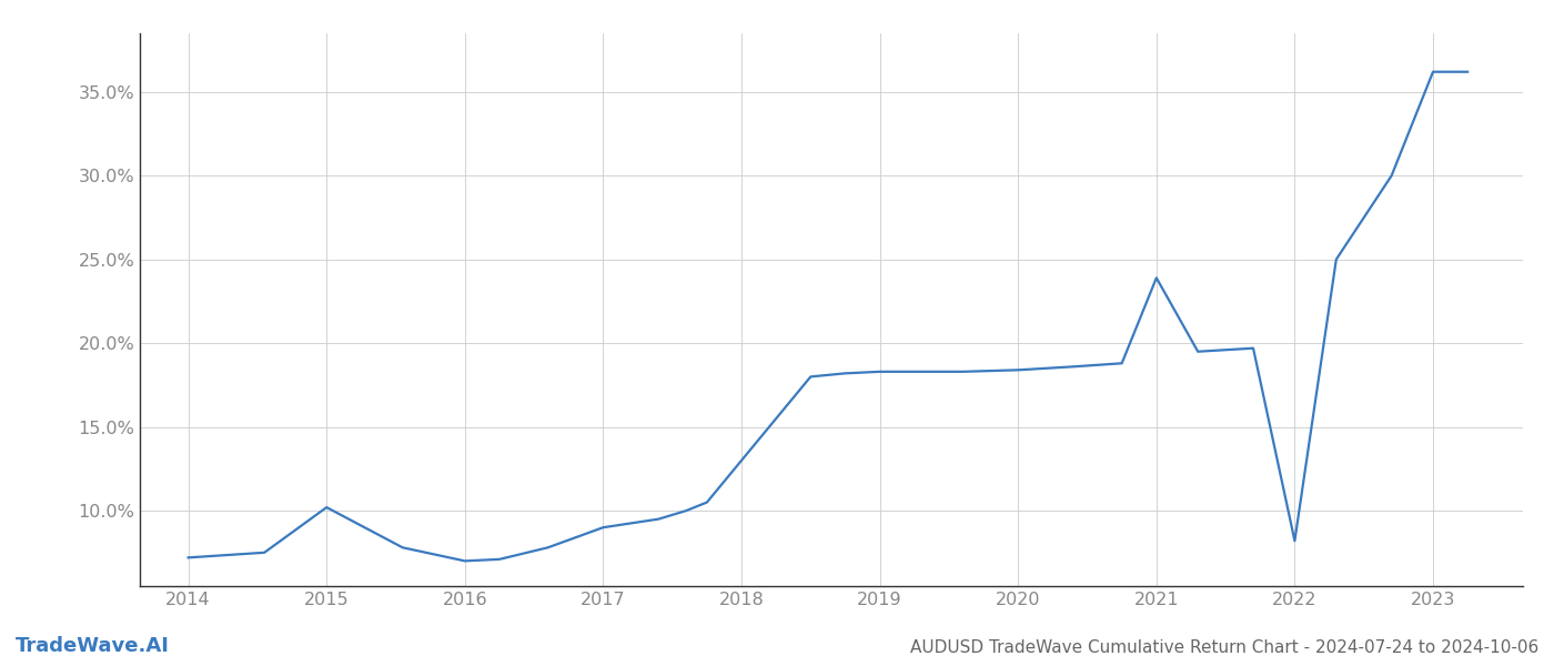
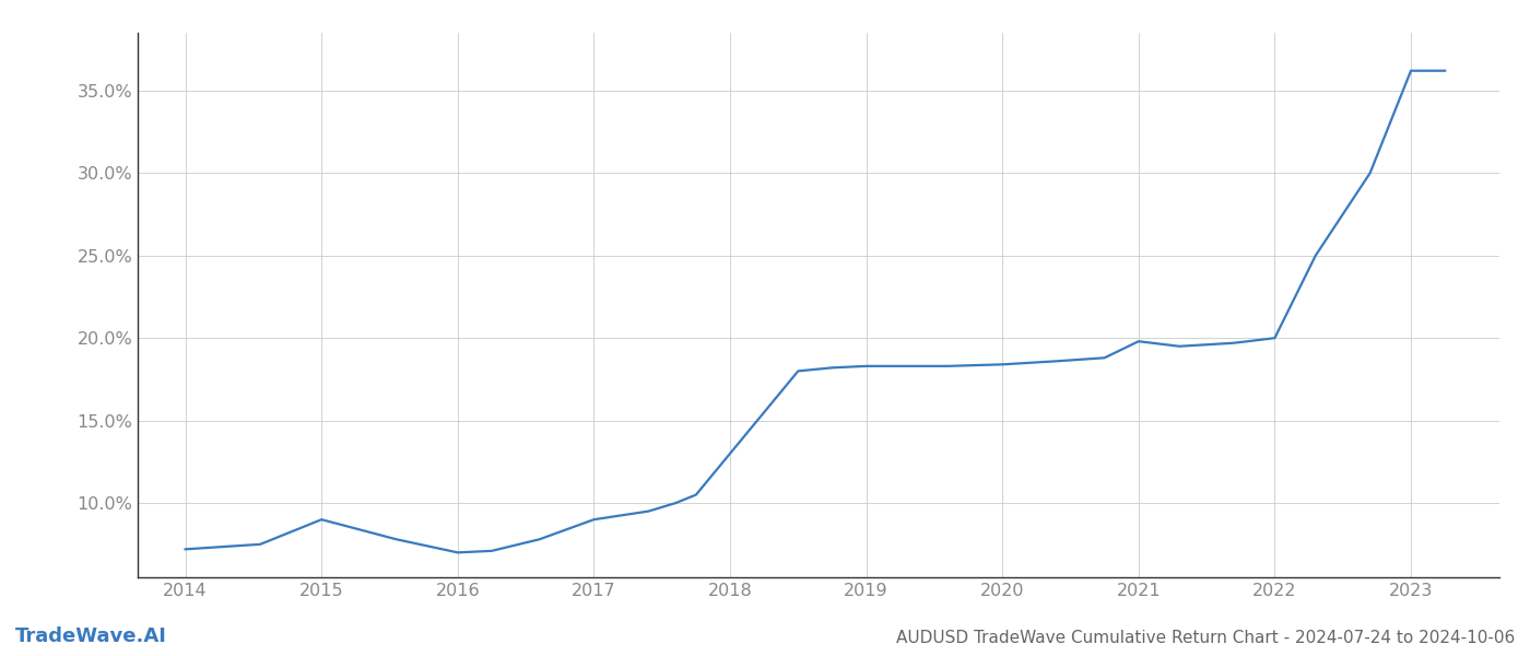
2015: 10.2% -> 9.0%
2021: 23.9% -> 19.8%
2022: 8.2% -> 20.0%
